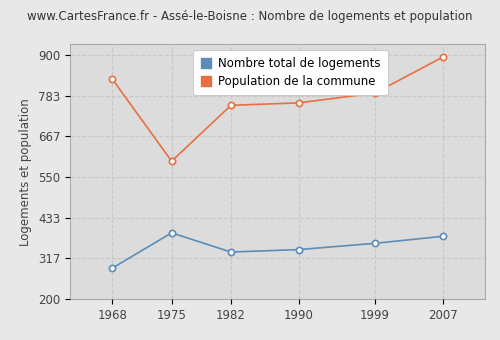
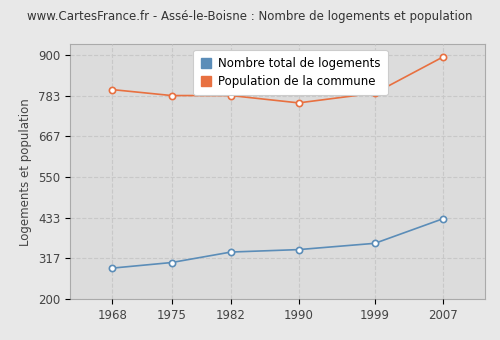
Population de la commune/1968: 830 -> 800
Nombre total de logements/1975: 390 -> 305
Population de la commune/1975: 595 -> 783
Population de la commune/1982: 755 -> 783
Nombre total de logements/2007: 380 -> 430
